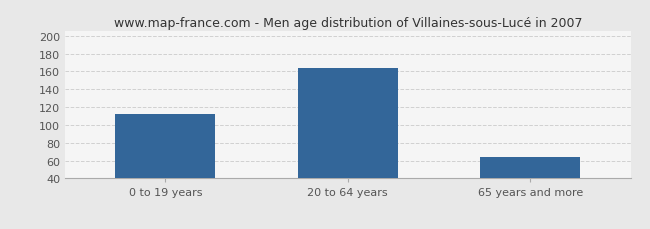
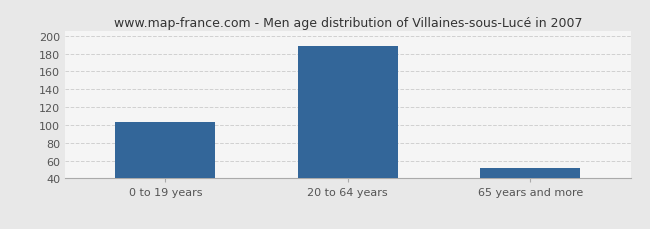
0 to 19 years: 112 -> 103
20 to 64 years: 164 -> 188
65 years and more: 64 -> 52
